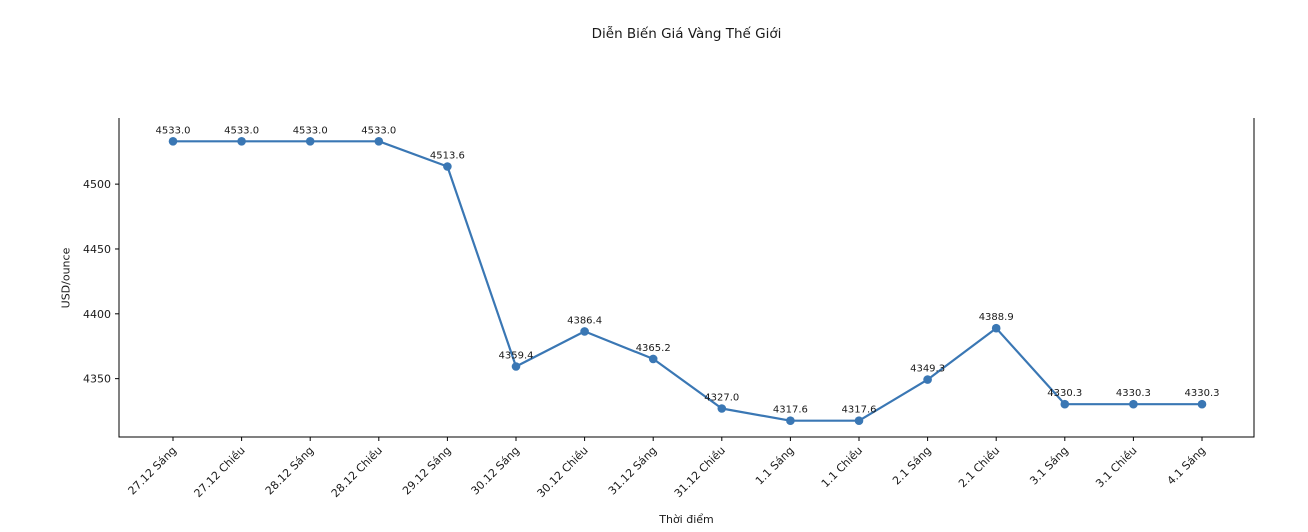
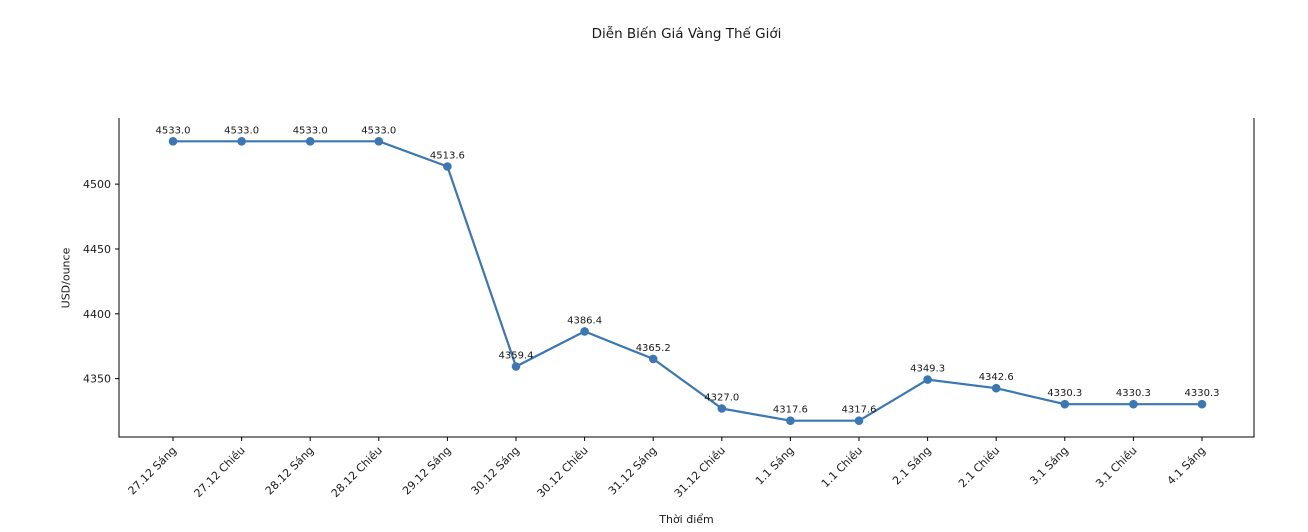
2.1 Chiều: 4388.9 -> 4342.6
